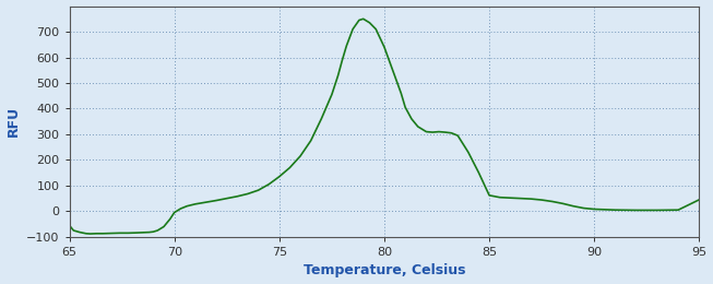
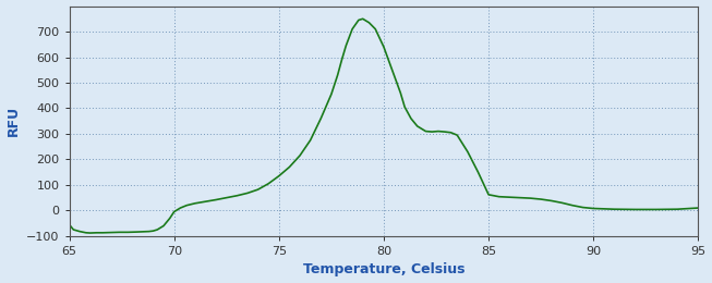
95: 45 -> 10
